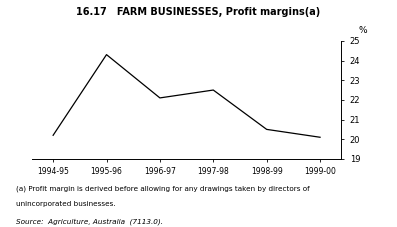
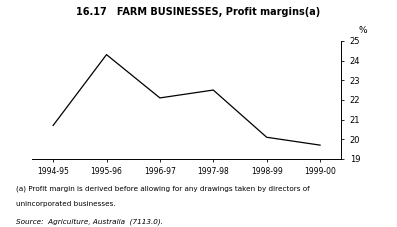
1994-95: 20.2 -> 20.7
1998-99: 20.5 -> 20.1
1999-00: 20.1 -> 19.7
